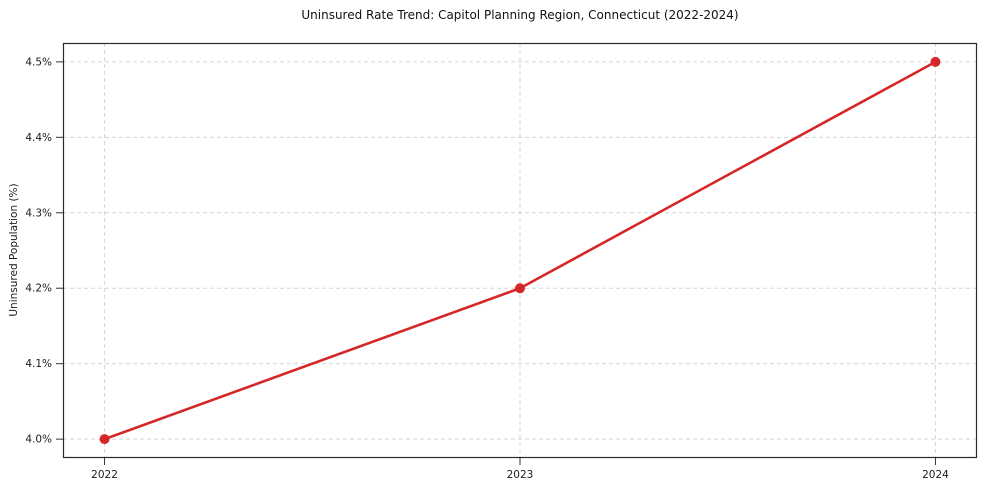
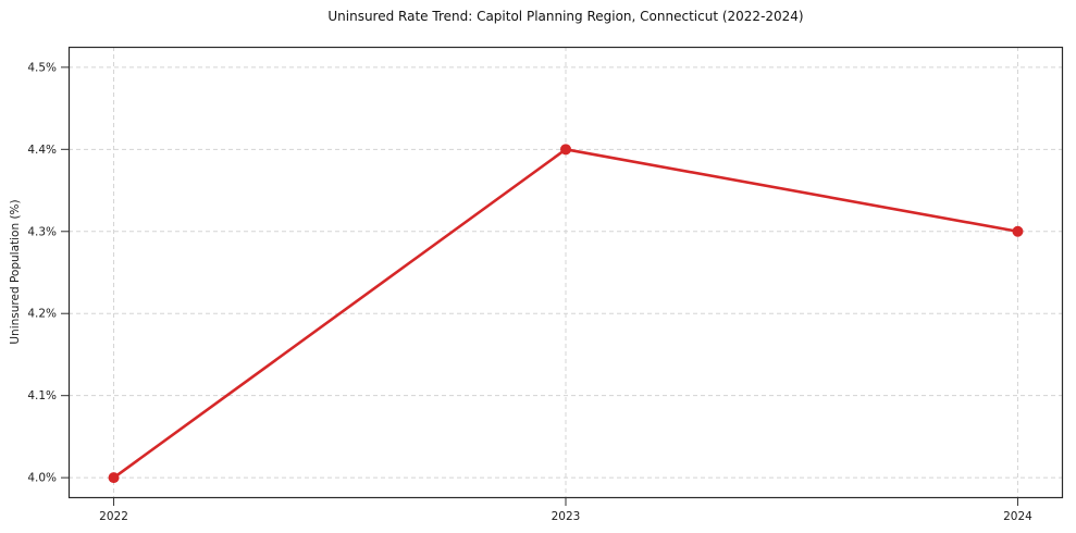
2023: 4.2% -> 4.4%
2024: 4.5% -> 4.3%
